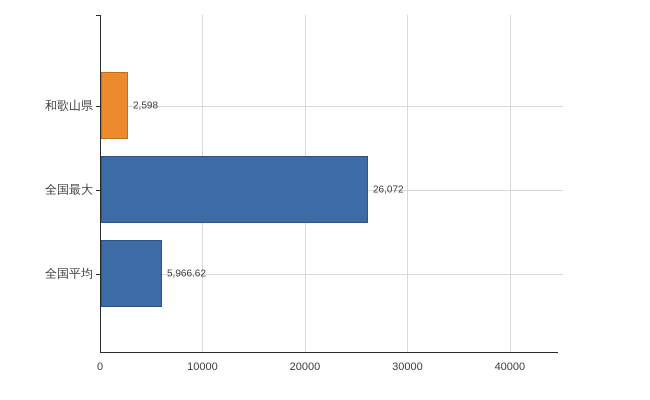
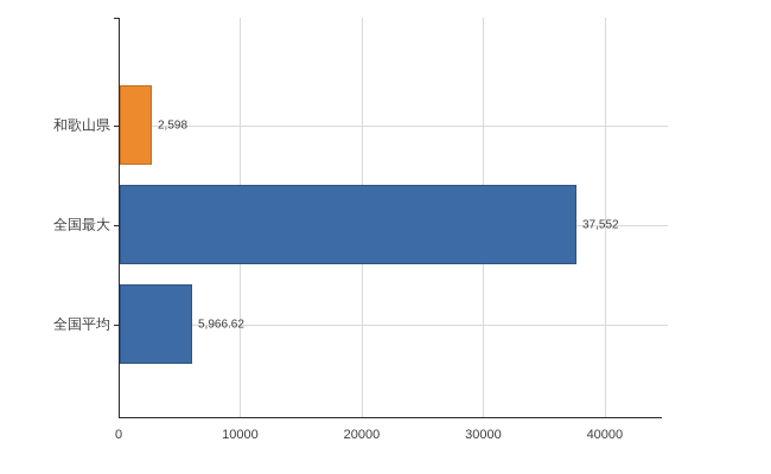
全国最大: 26,072 -> 37,552
